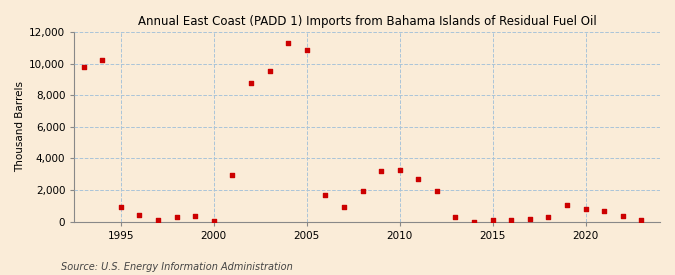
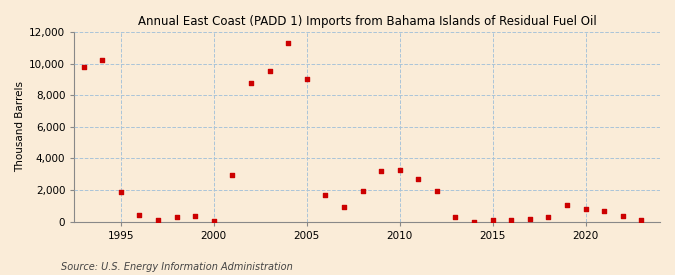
1995: 900 -> 1,900
2005: 10,800 -> 9,000
